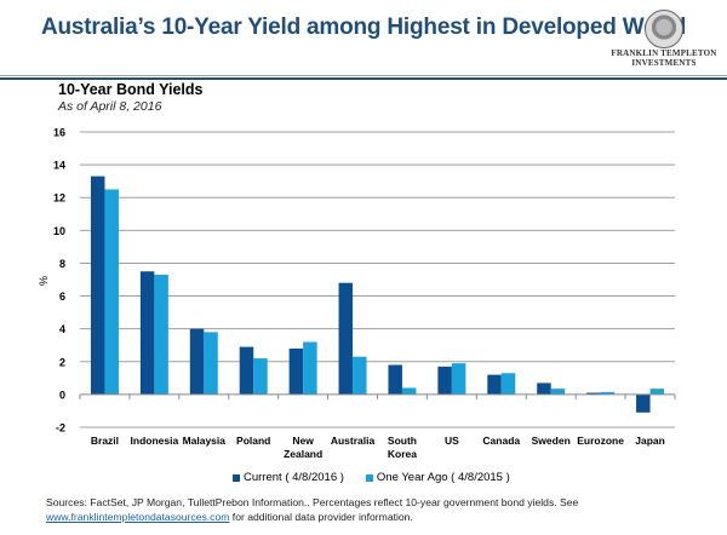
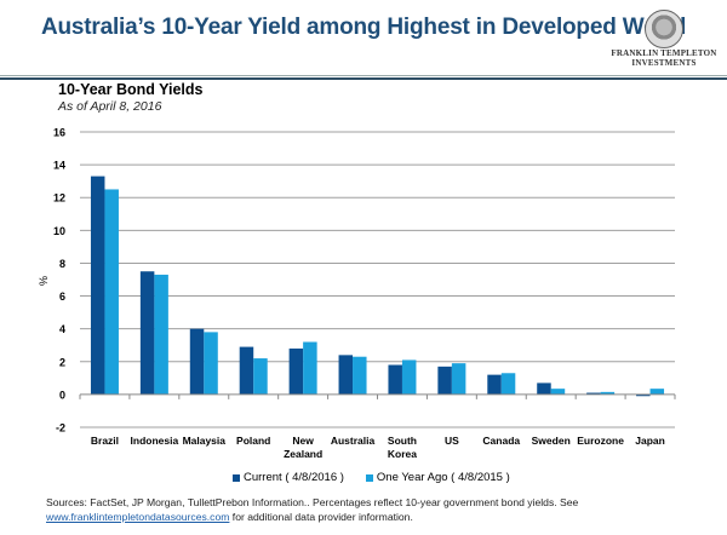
Current ( 4/8/2016 )/Australia: 6.8 -> 2.4
One Year Ago ( 4/8/2015 )/South Korea: 0.4 -> 2.1
Current ( 4/8/2016 )/Japan: -1.1 -> -0.1
